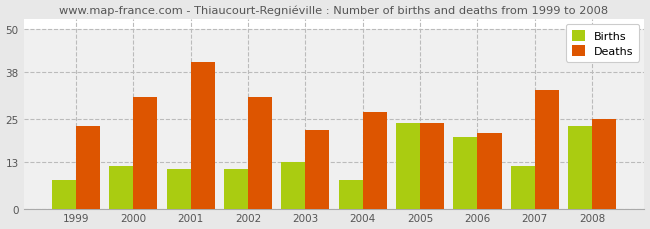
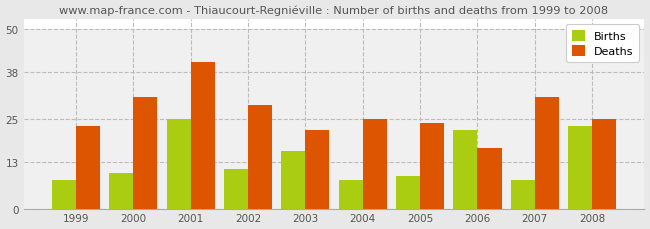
Births/2000: 12 -> 10
Births/2001: 11 -> 25
Deaths/2002: 31 -> 29
Births/2003: 13 -> 16
Deaths/2004: 27 -> 25
Births/2005: 24 -> 9
Births/2006: 20 -> 22
Deaths/2006: 21 -> 17
Births/2007: 12 -> 8
Deaths/2007: 33 -> 31
